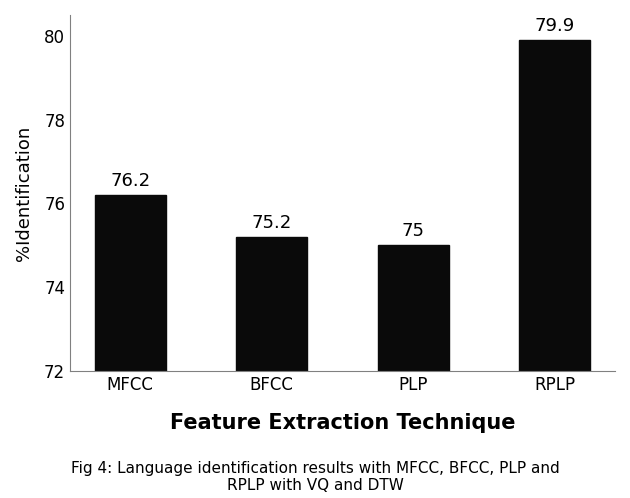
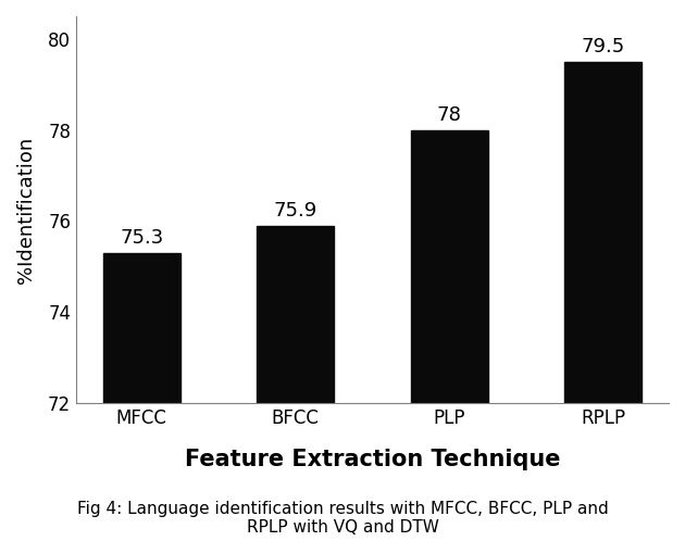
MFCC: 76.2 -> 75.3
BFCC: 75.2 -> 75.9
PLP: 75 -> 78
RPLP: 79.9 -> 79.5
